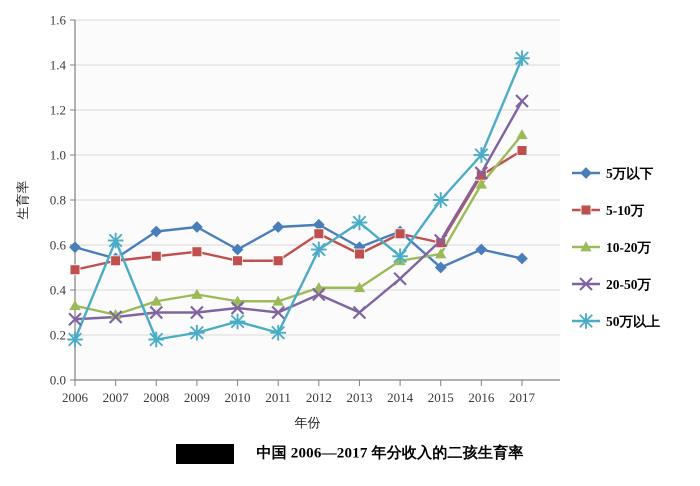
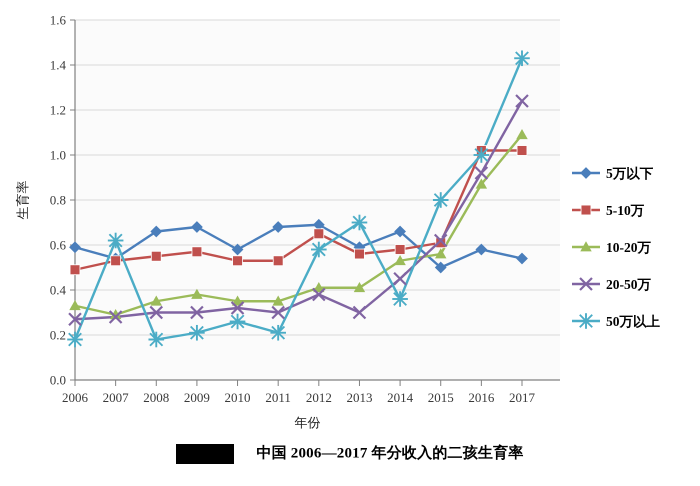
5-10万/2014: 0.65 -> 0.58
50万以上/2014: 0.55 -> 0.36
5-10万/2016: 0.91 -> 1.02
